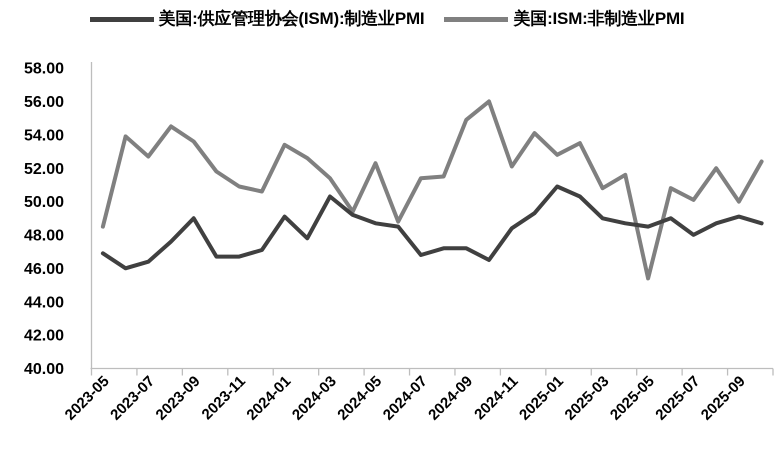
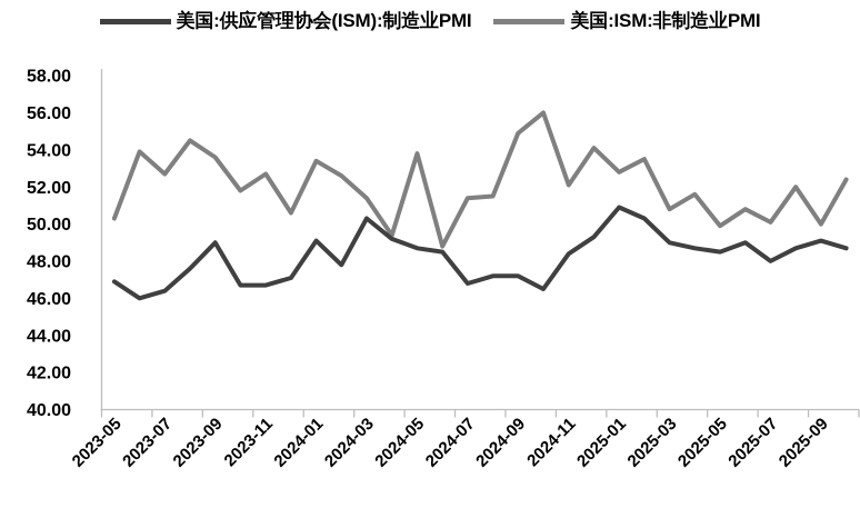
美国:ISM:非制造业PMI/2023-05: 48.5 -> 50.3
美国:ISM:非制造业PMI/2023-11: 50.9 -> 52.7
美国:ISM:非制造业PMI/2024-05: 52.3 -> 53.8
美国:ISM:非制造业PMI/2025-05: 45.4 -> 49.9
